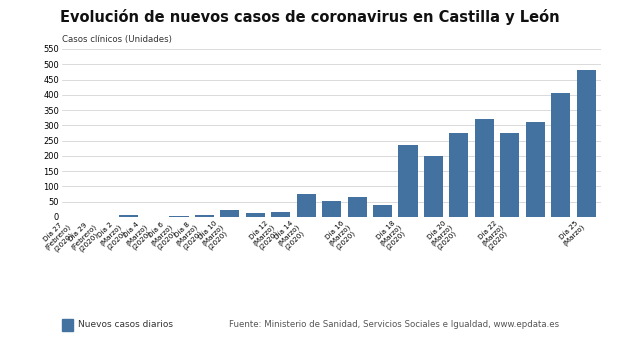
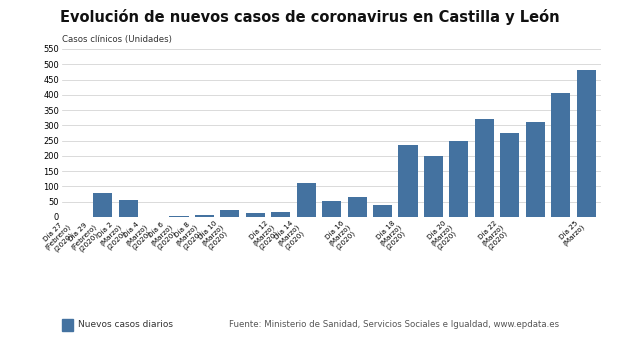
Día 29 (Febrero) (2020): 1 -> 80
Día 2 (Marzo) (2020): 5 -> 55
Día 14 (Marzo) (2020): 75 -> 110
Día 20 (Marzo) (2020): 275 -> 250
